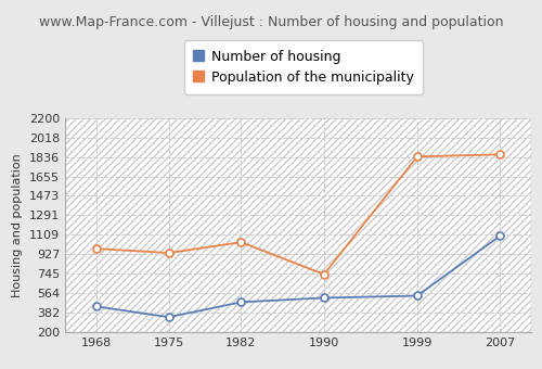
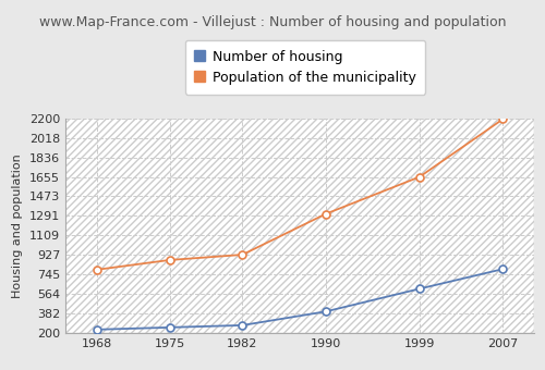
Number of housing/1968: 440 -> 230
Population of the municipality/1968: 980 -> 790
Number of housing/1975: 340 -> 250
Population of the municipality/1975: 940 -> 880
Number of housing/1982: 480 -> 270
Population of the municipality/1982: 1040 -> 930
Number of housing/1990: 520 -> 400
Population of the municipality/1990: 740 -> 1310
Number of housing/1999: 540 -> 610
Population of the municipality/1999: 1840 -> 1660
Number of housing/2007: 1100 -> 800
Population of the municipality/2007: 1860 -> 2190
